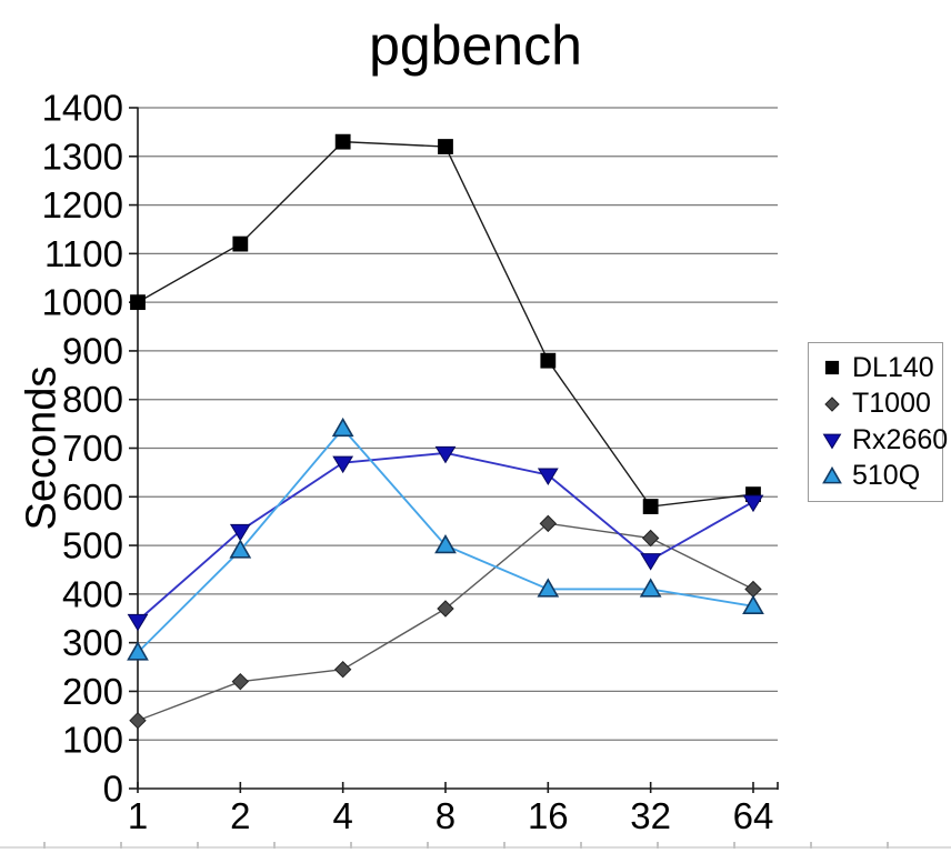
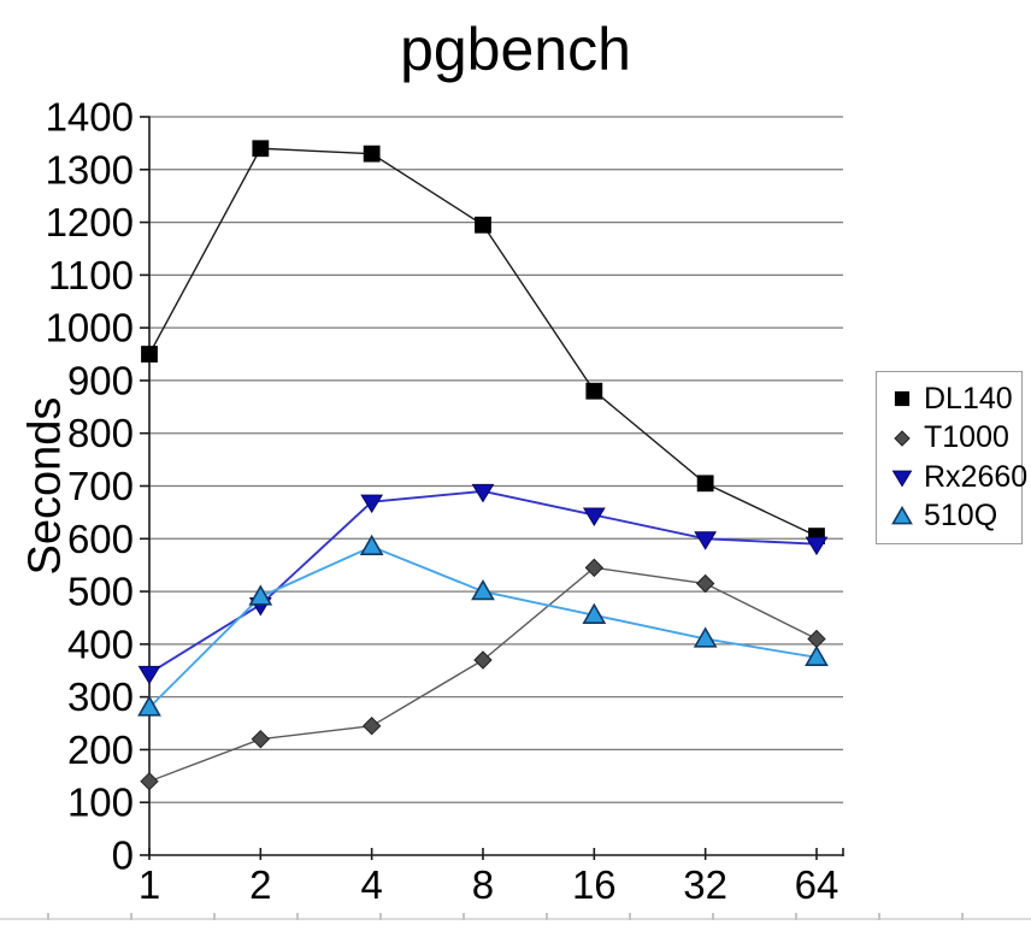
DL140/1: 1000 -> 950
DL140/2: 1120 -> 1340
Rx2660/2: 530 -> 480
510Q/4: 740 -> 580
DL140/8: 1320 -> 1200
510Q/16: 410 -> 460
DL140/32: 580 -> 700
Rx2660/32: 470 -> 600
